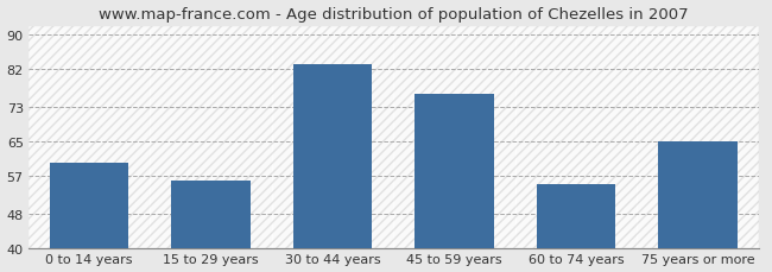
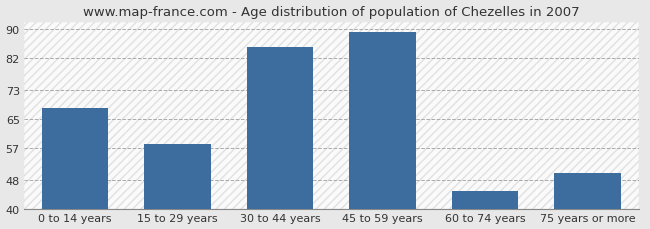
0 to 14 years: 60 -> 68
15 to 29 years: 56 -> 58
30 to 44 years: 83 -> 85
45 to 59 years: 76 -> 89
60 to 74 years: 55 -> 45
75 years or more: 65 -> 50
